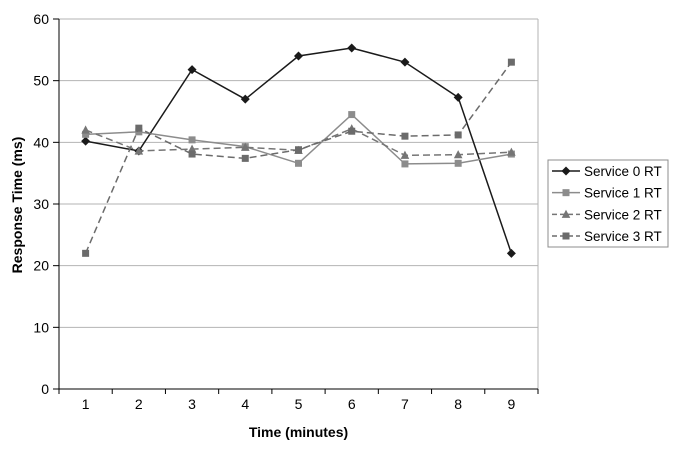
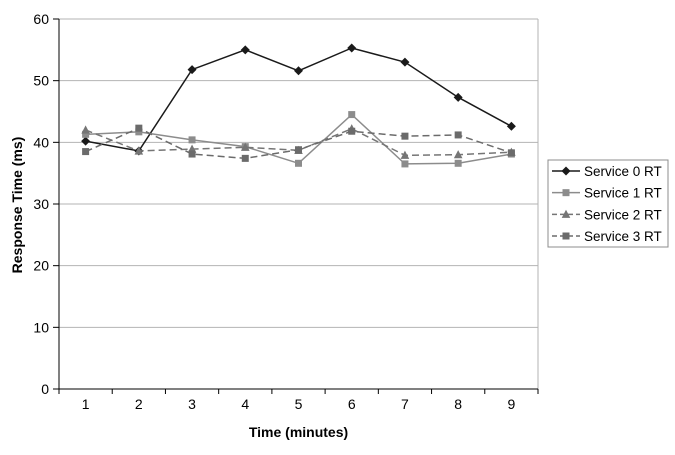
Service 3 RT/1: 22 -> 38
Service 0 RT/4: 47 -> 55
Service 0 RT/5: 54 -> 52
Service 0 RT/9: 22 -> 43
Service 3 RT/9: 53 -> 38
